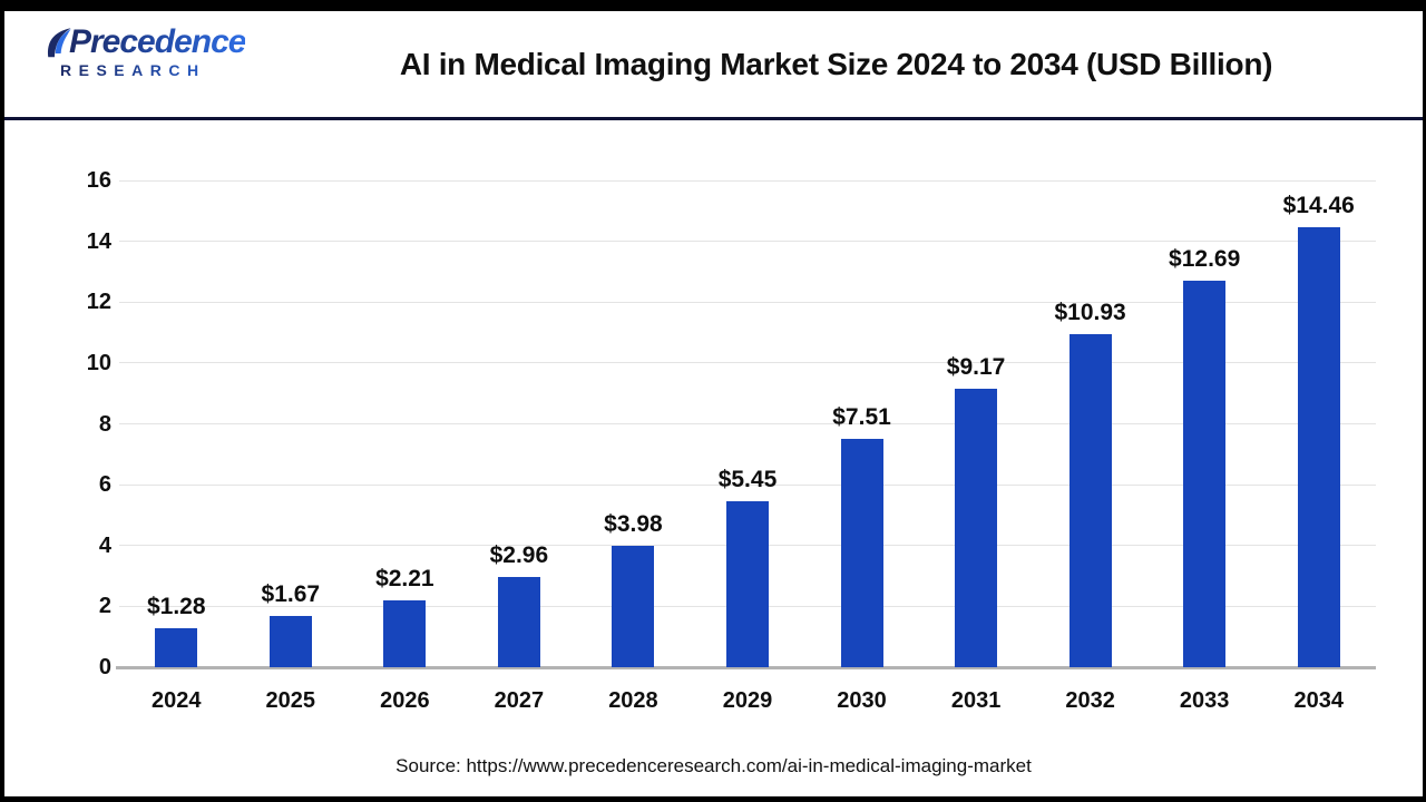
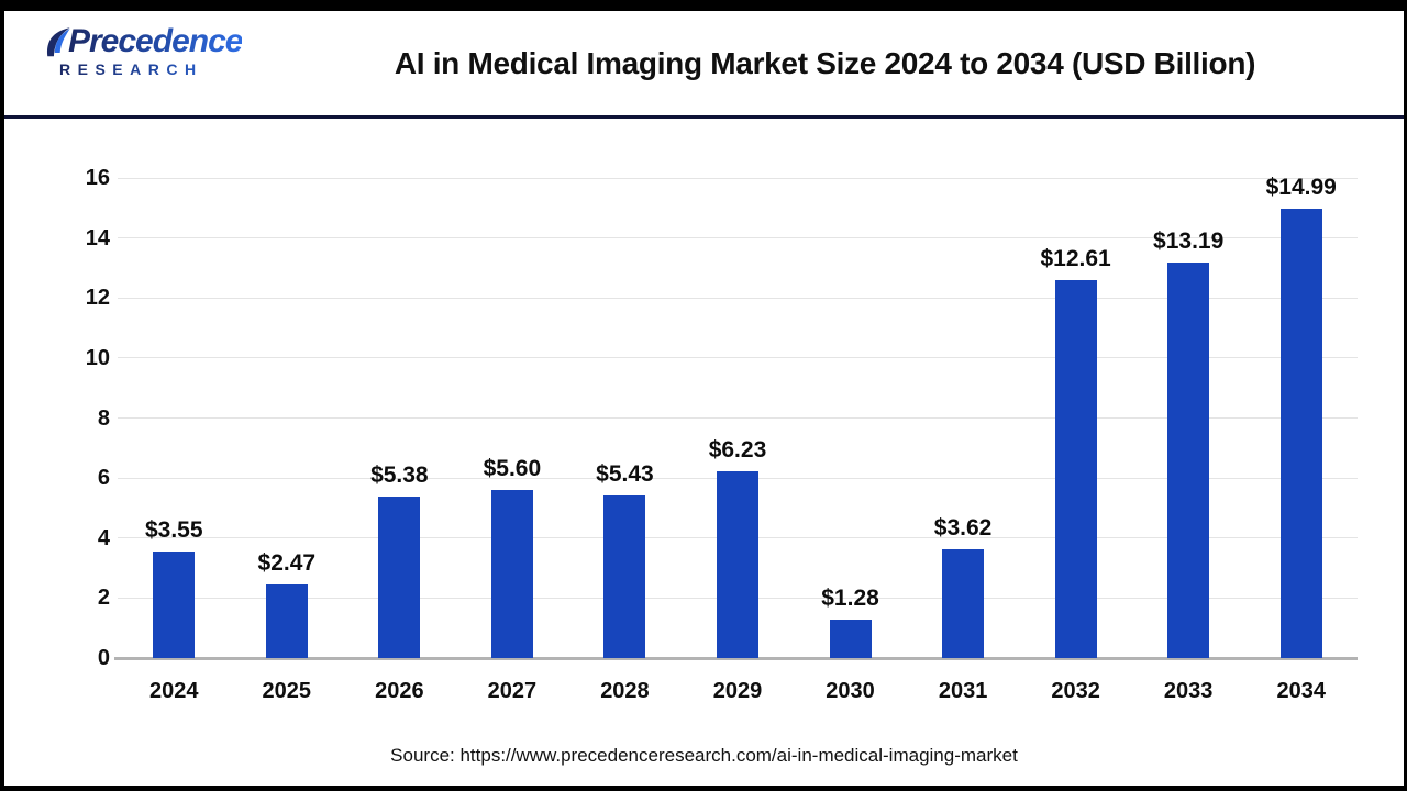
2024: $1.28 -> $3.55
2025: $1.67 -> $2.47
2026: $2.21 -> $5.38
2027: $2.96 -> $5.60
2028: $3.98 -> $5.43
2029: $5.45 -> $6.23
2030: $7.51 -> $1.28
2031: $9.17 -> $3.62
2032: $10.93 -> $12.61
2033: $12.69 -> $13.19
2034: $14.46 -> $14.99
